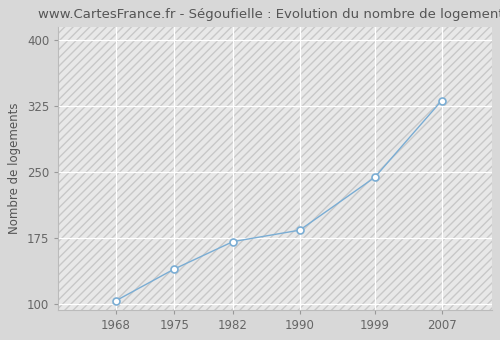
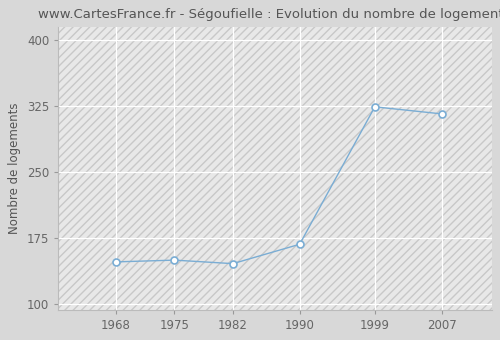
1968: 104 -> 148
1975: 140 -> 150
1982: 171 -> 146
1990: 184 -> 168
1999: 244 -> 324
2007: 331 -> 316
